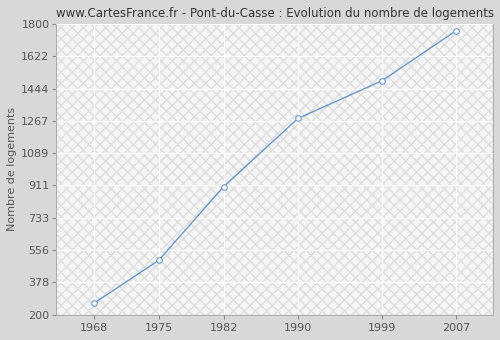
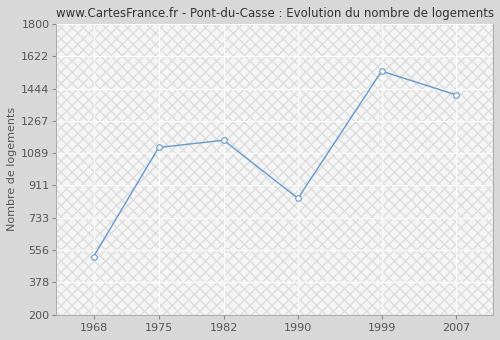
1968: 260 -> 520
1975: 500 -> 1120
1982: 900 -> 1160
1990: 1280 -> 840
1999: 1490 -> 1540
2007: 1760 -> 1410
